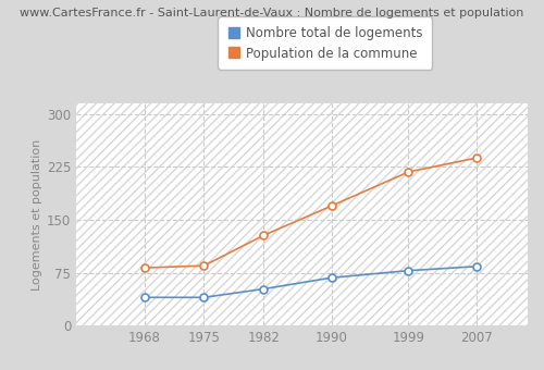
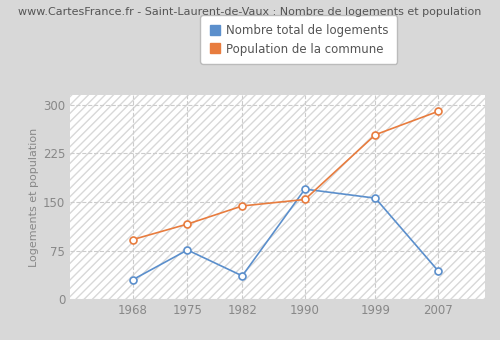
Nombre total de logements/1968: 40 -> 30
Population de la commune/1968: 82 -> 92
Nombre total de logements/1975: 40 -> 76
Population de la commune/1975: 85 -> 116
Nombre total de logements/1982: 52 -> 36
Population de la commune/1982: 128 -> 144
Nombre total de logements/1990: 68 -> 170
Population de la commune/1990: 170 -> 154
Nombre total de logements/1999: 78 -> 156
Population de la commune/1999: 218 -> 254
Nombre total de logements/2007: 84 -> 44
Population de la commune/2007: 238 -> 290
